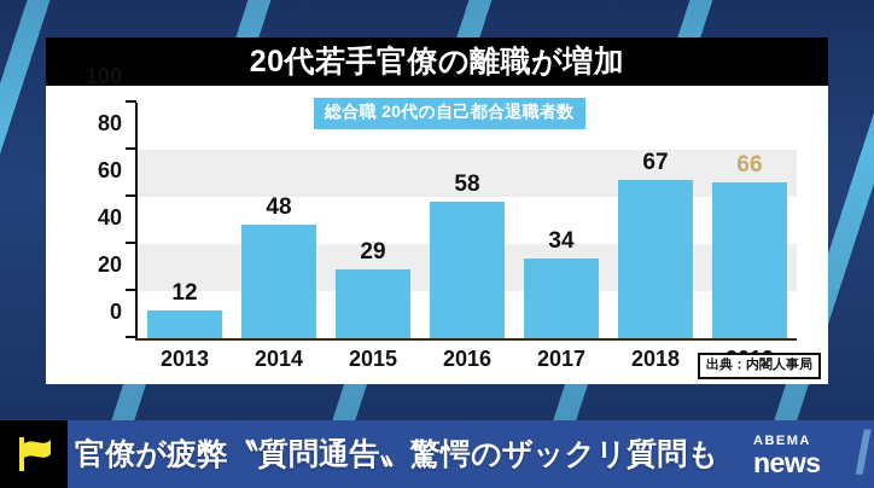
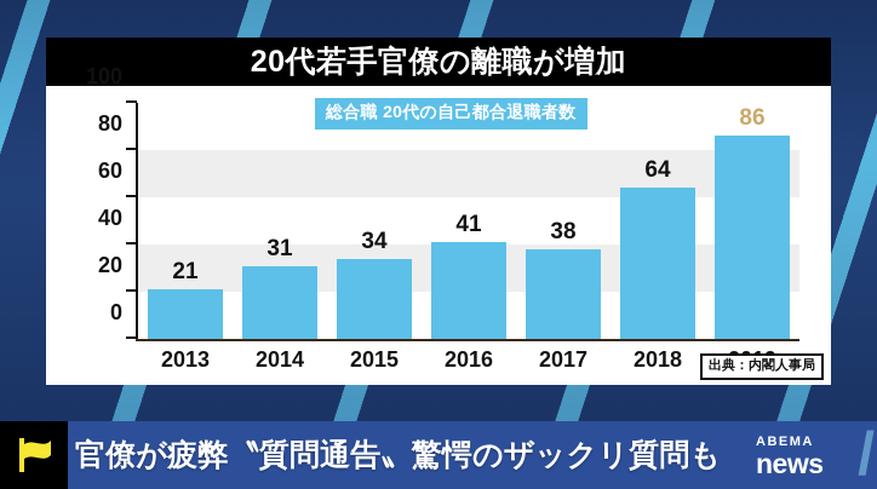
2013: 12 -> 21
2014: 48 -> 31
2015: 29 -> 34
2016: 58 -> 41
2017: 34 -> 38
2018: 67 -> 64
2019: 66 -> 86
